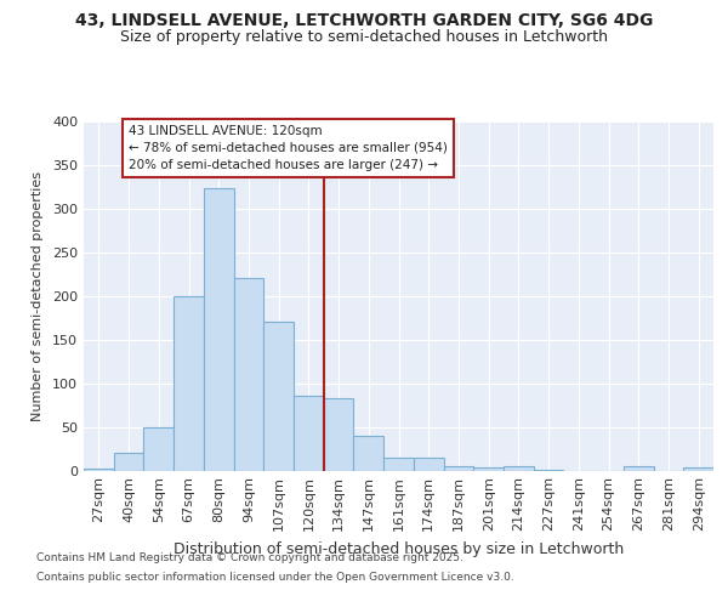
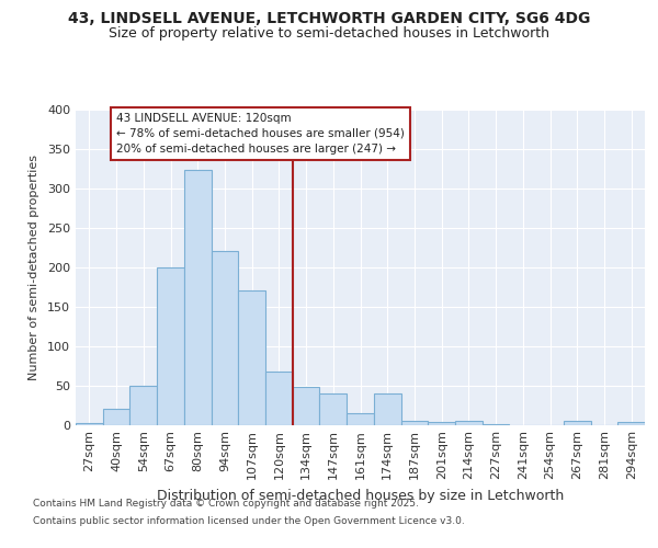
120sqm: 85 -> 68
134sqm: 83 -> 48
174sqm: 15 -> 40
